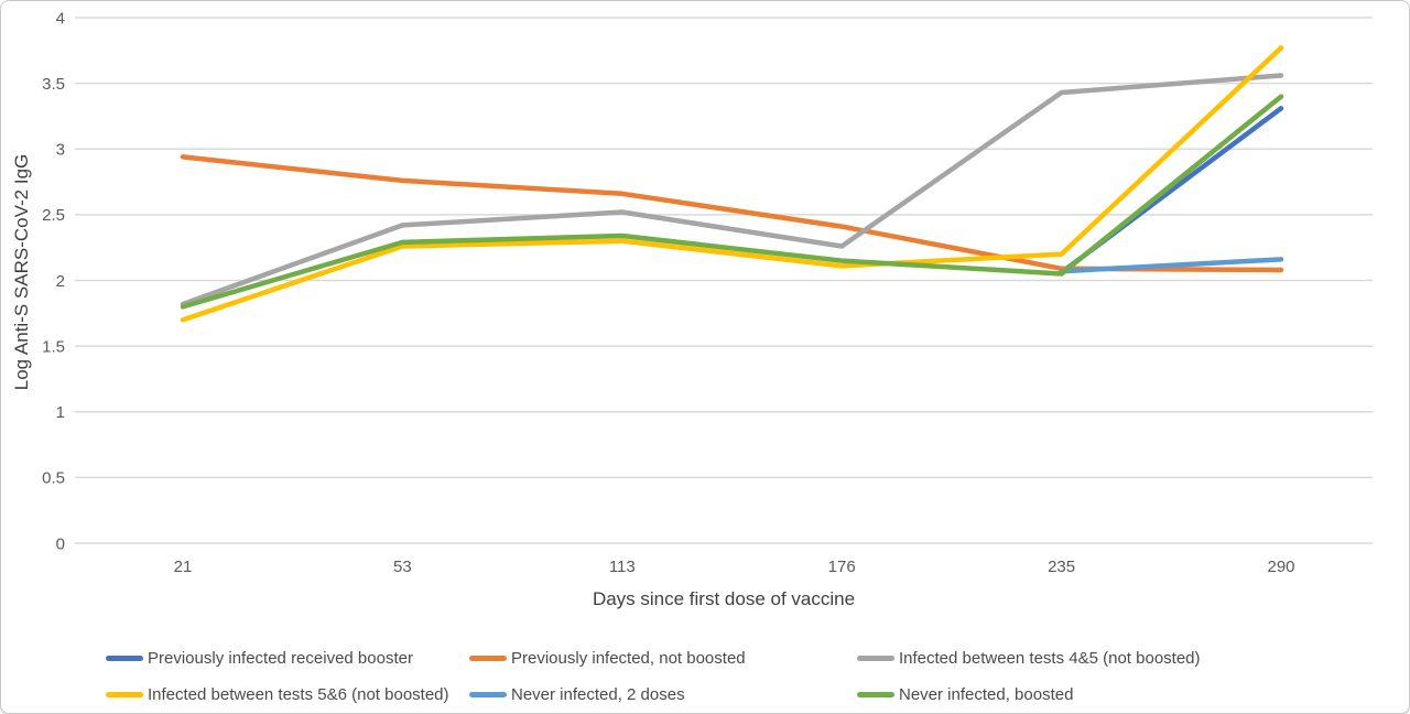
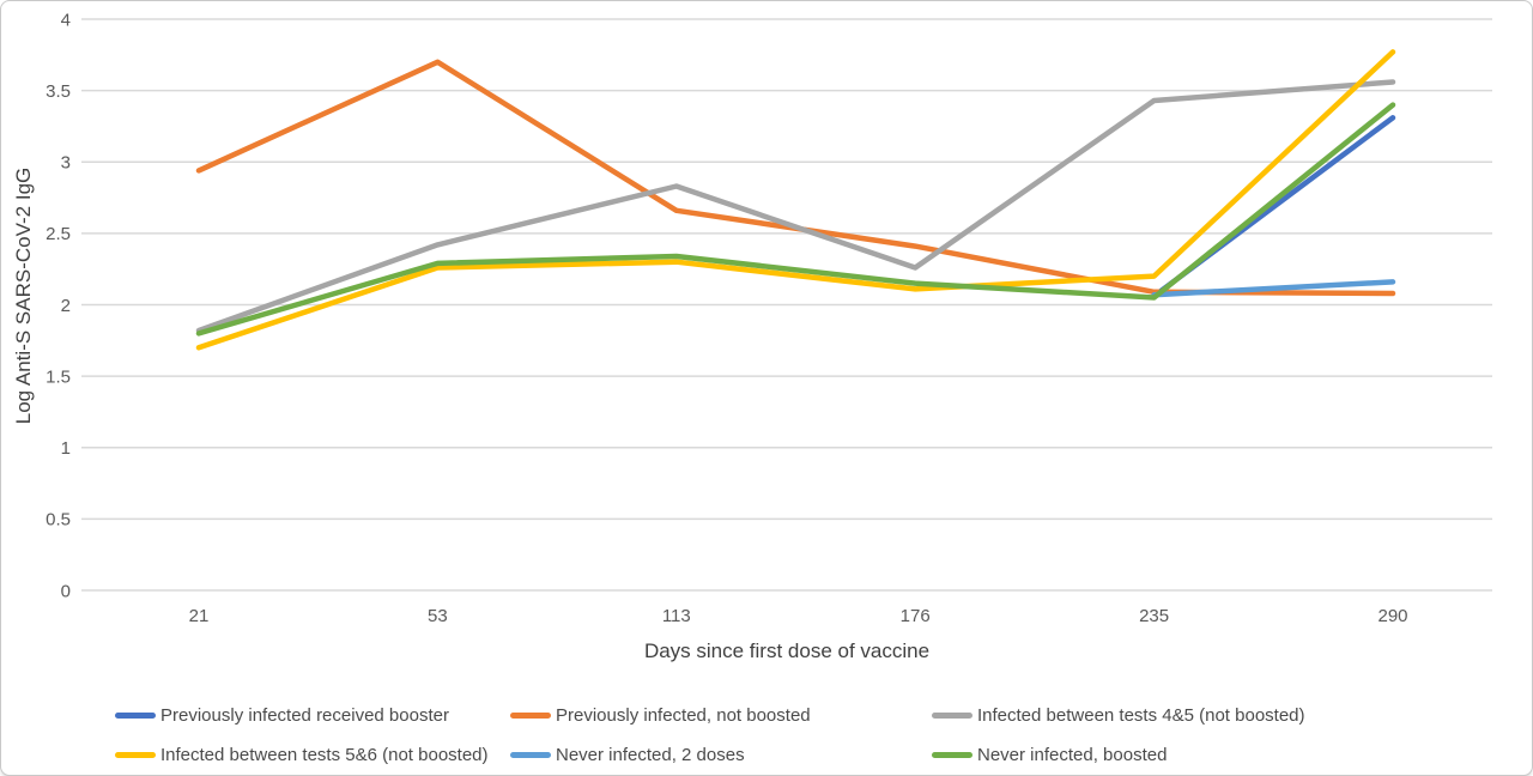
Previously infected, not boosted/53: 2.76 -> 3.70
Infected between tests 4&5 (not boosted)/113: 2.52 -> 2.83
